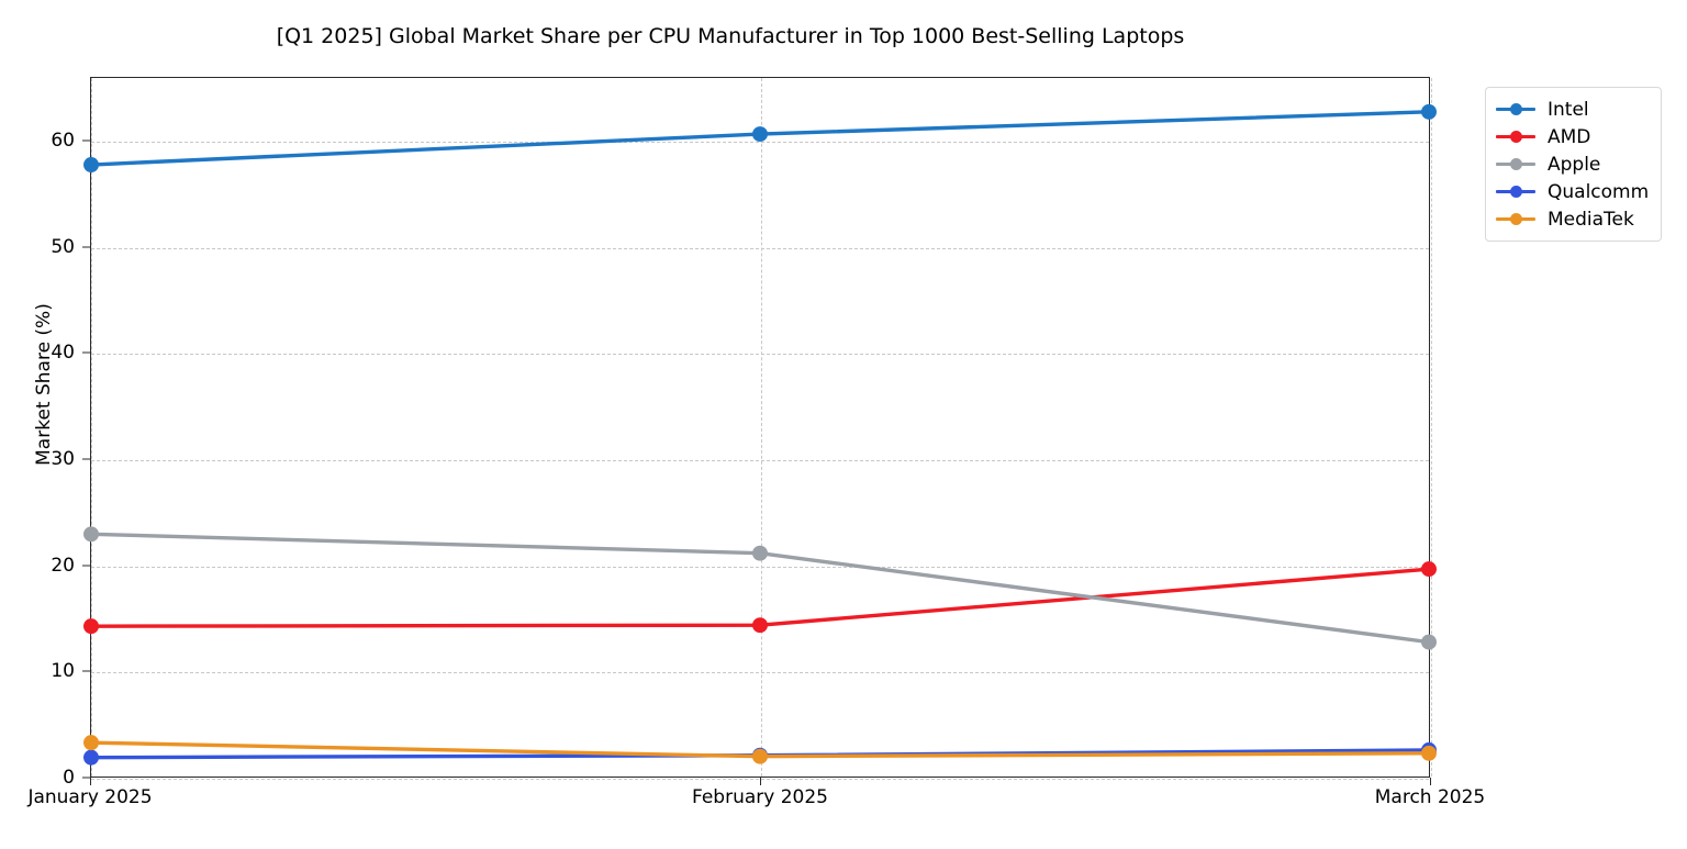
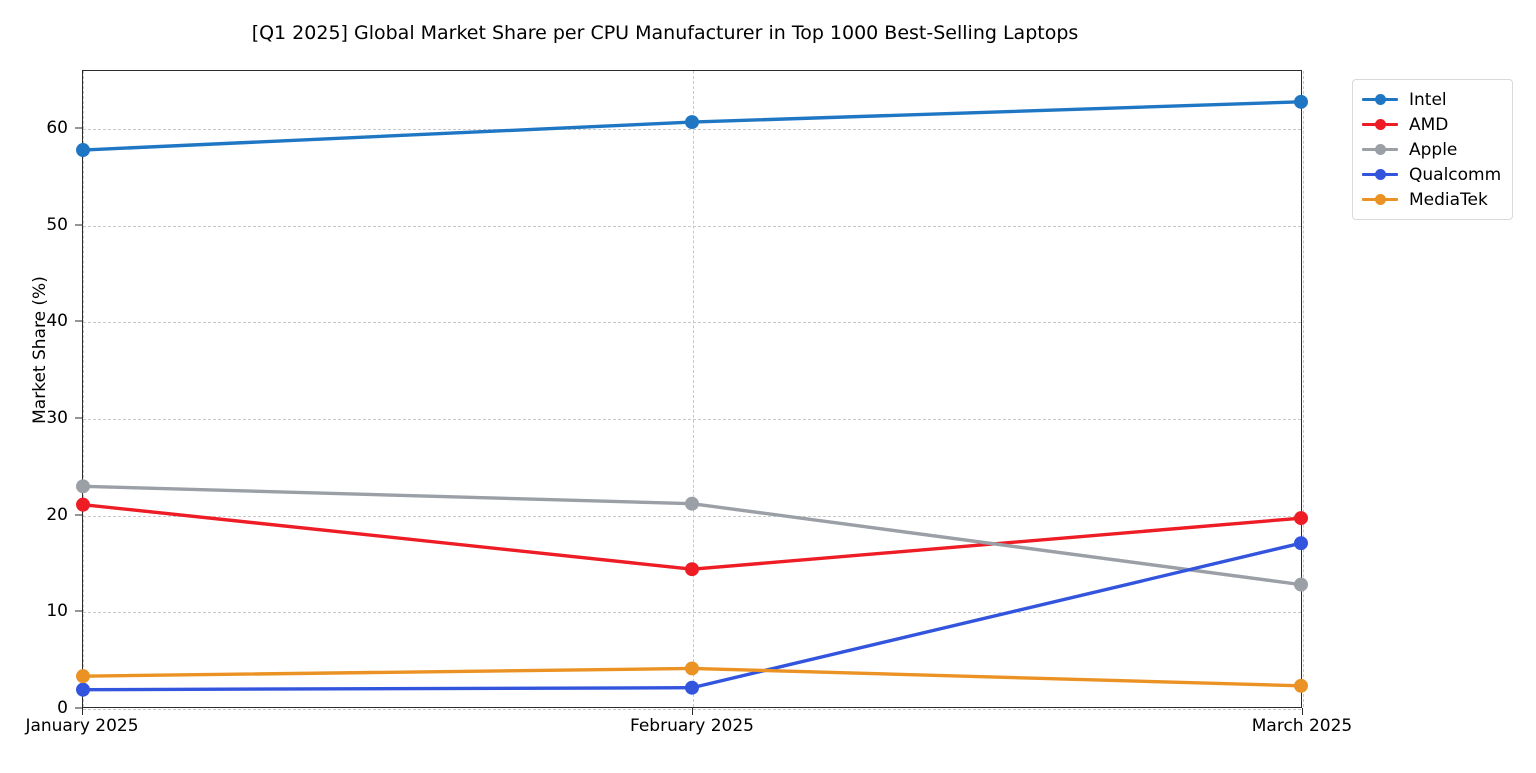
AMD/January 2025: 14 -> 21
MediaTek/February 2025: 2 -> 4
Qualcomm/March 2025: 2 -> 17
